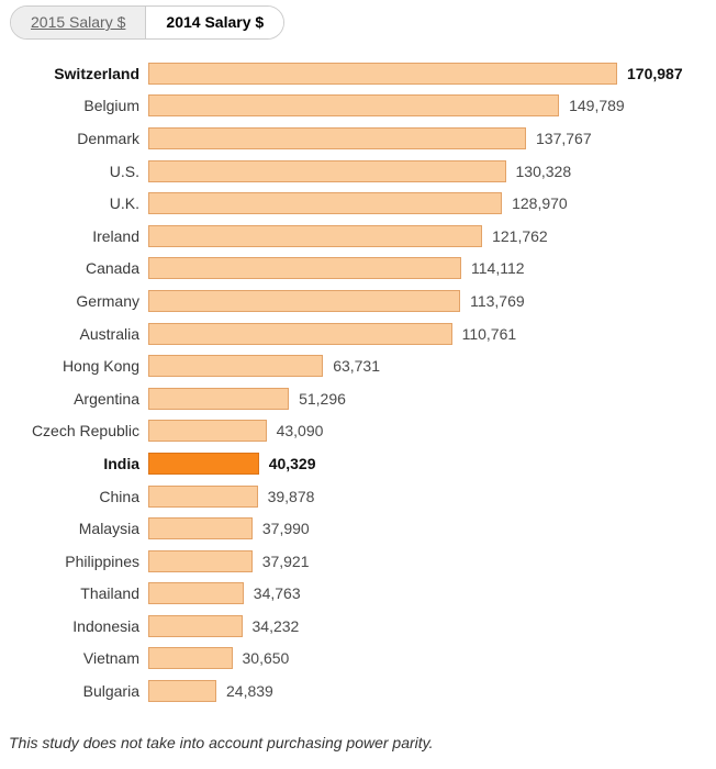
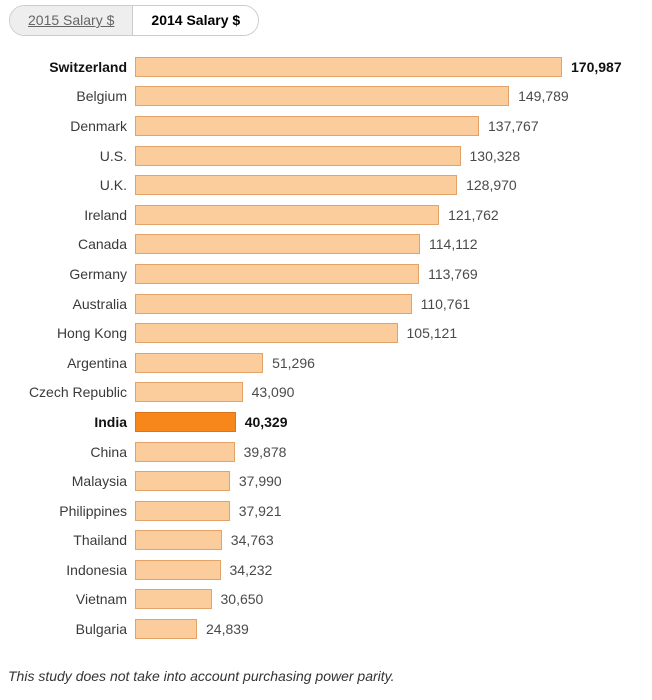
Hong Kong: 63,731 -> 105,121
